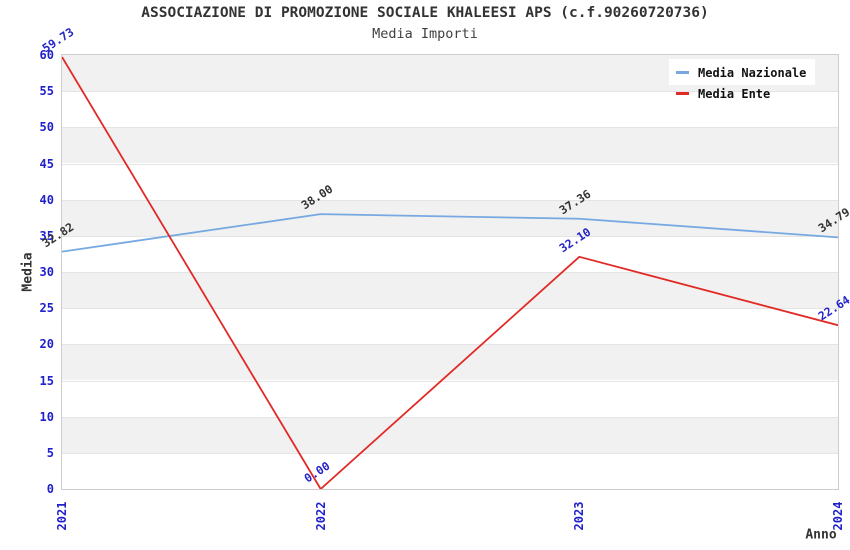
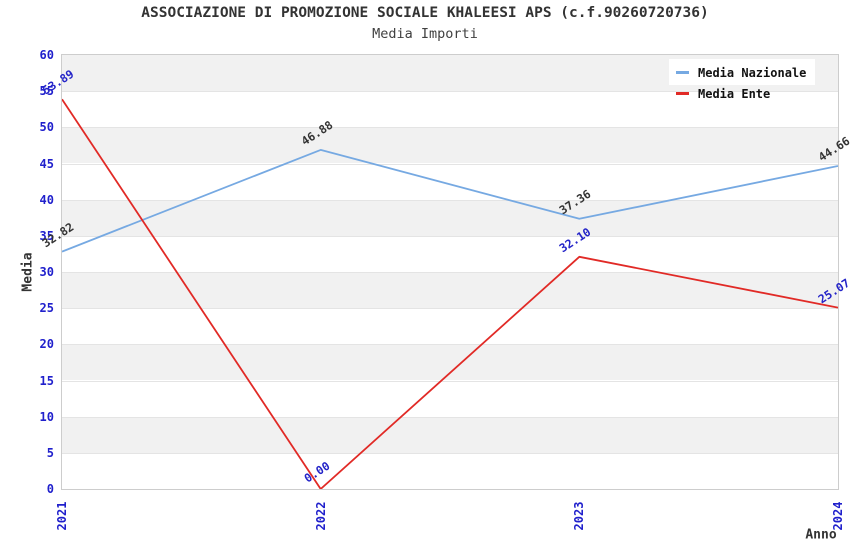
Media Ente/2021: 59.73 -> 53.89
Media Nazionale/2022: 38.00 -> 46.88
Media Nazionale/2024: 34.79 -> 44.66
Media Ente/2024: 22.64 -> 25.07
